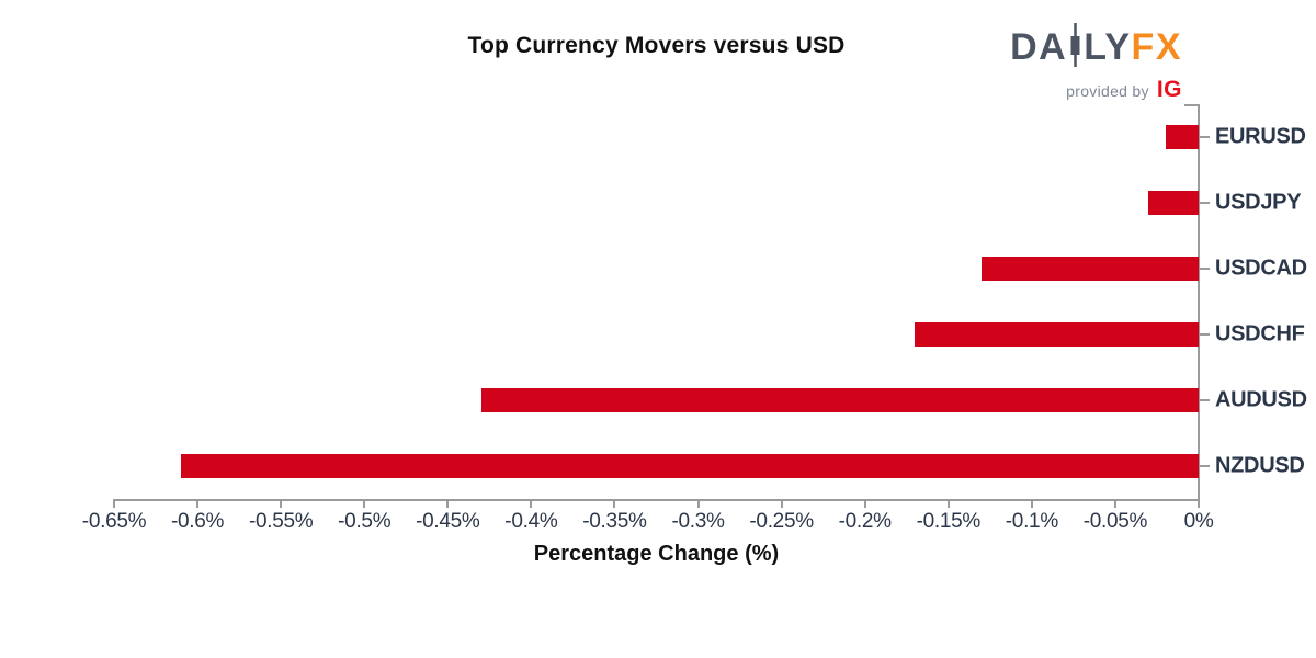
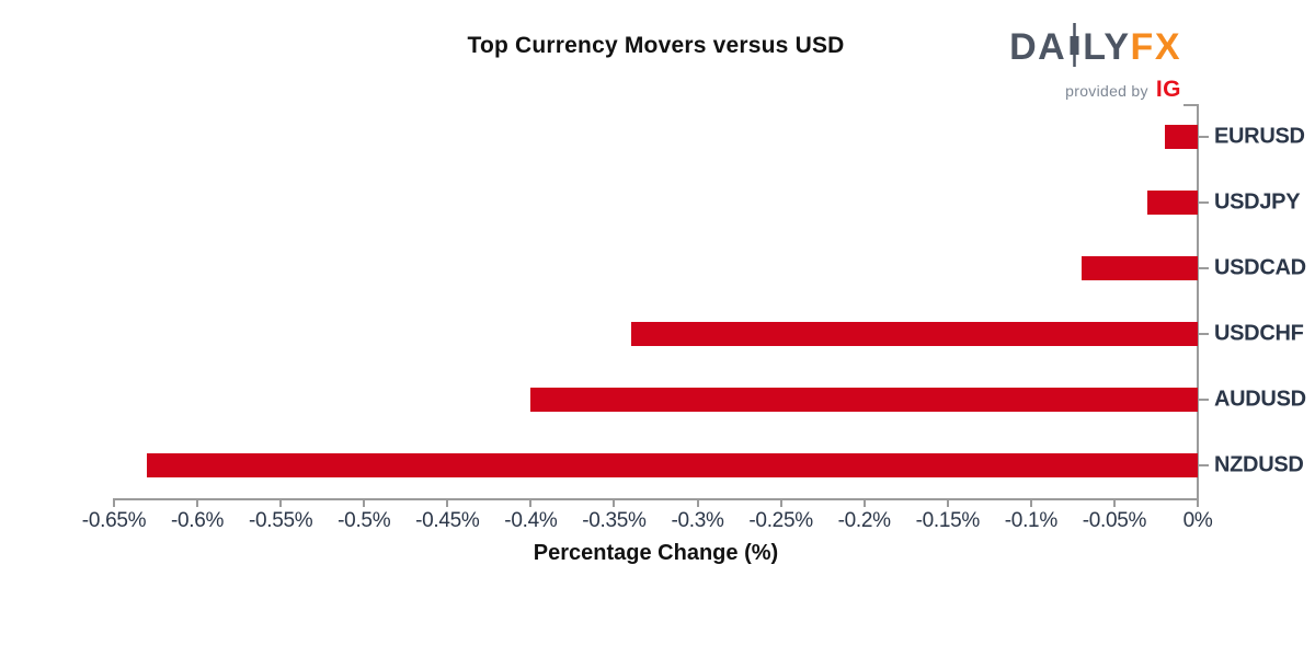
USDCAD: -0.13% -> -0.07%
USDCHF: -0.17% -> -0.34%
AUDUSD: -0.43% -> -0.40%
NZDUSD: -0.61% -> -0.63%
